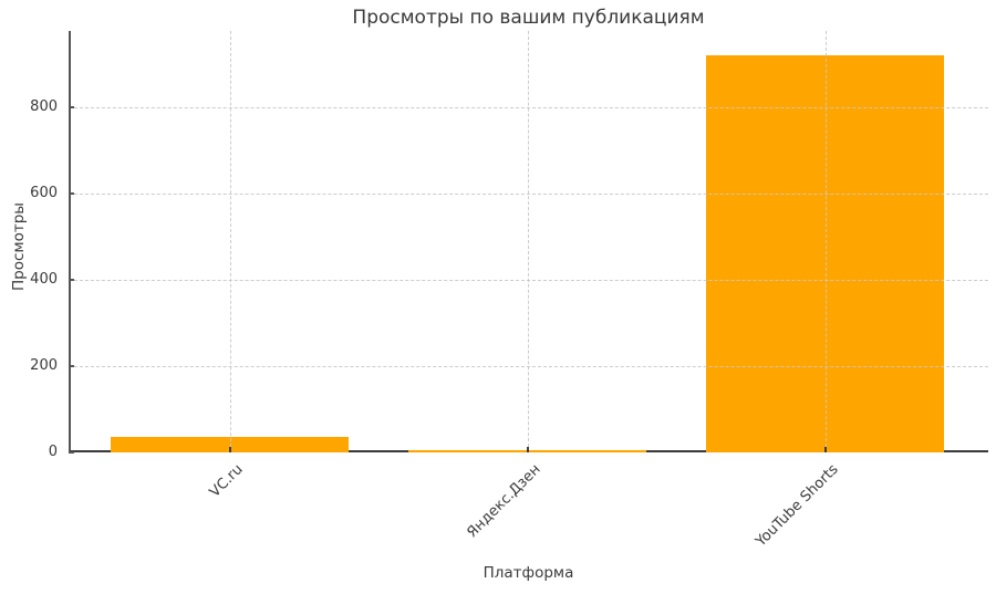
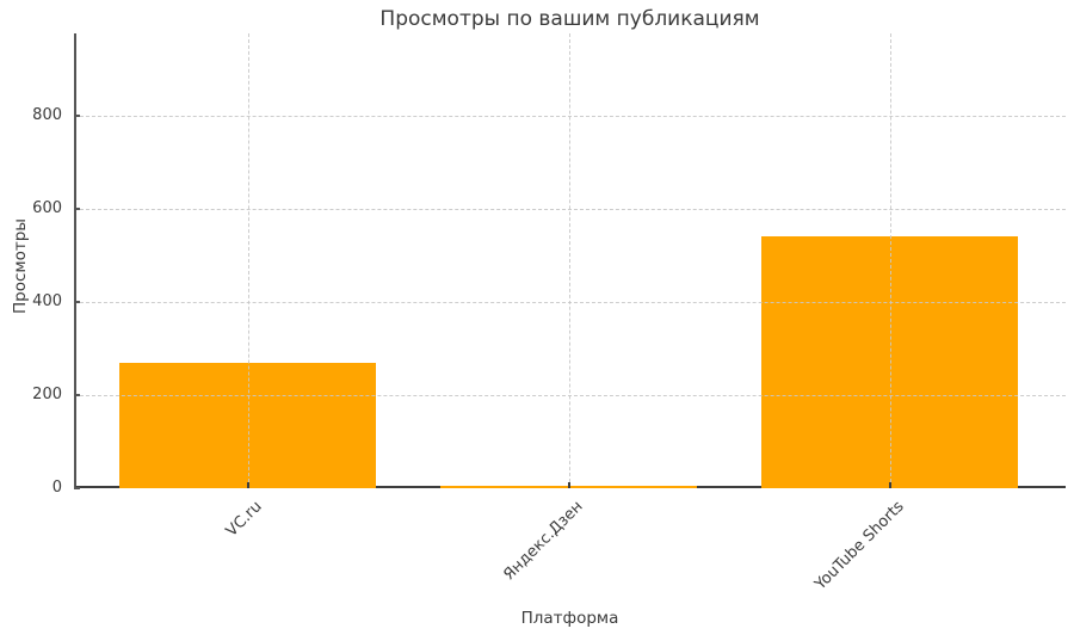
VC.ru: 40 -> 270
YouTube Shorts: 920 -> 540
